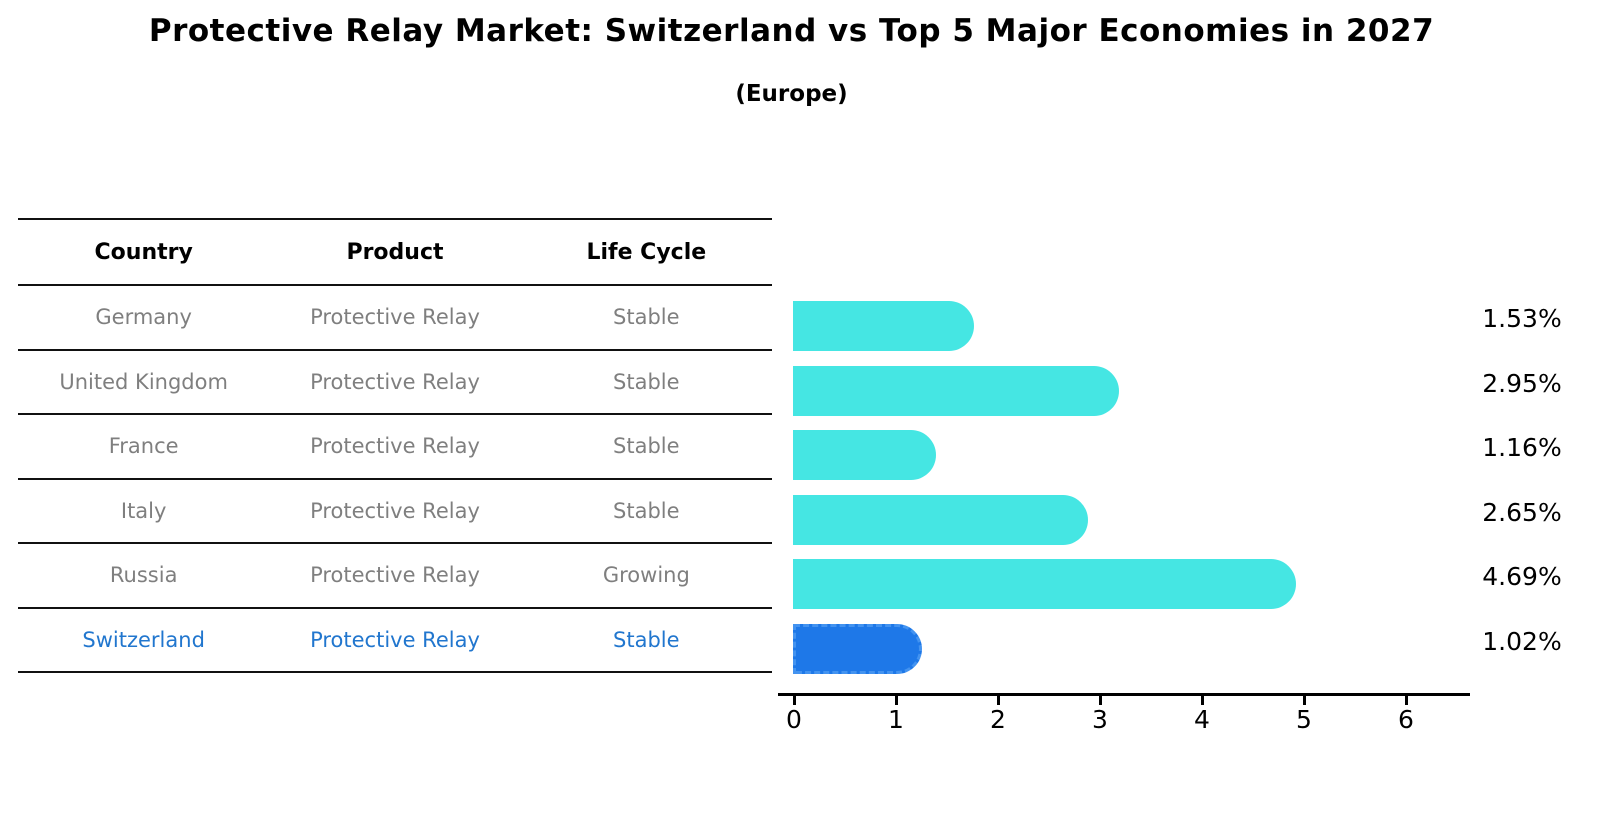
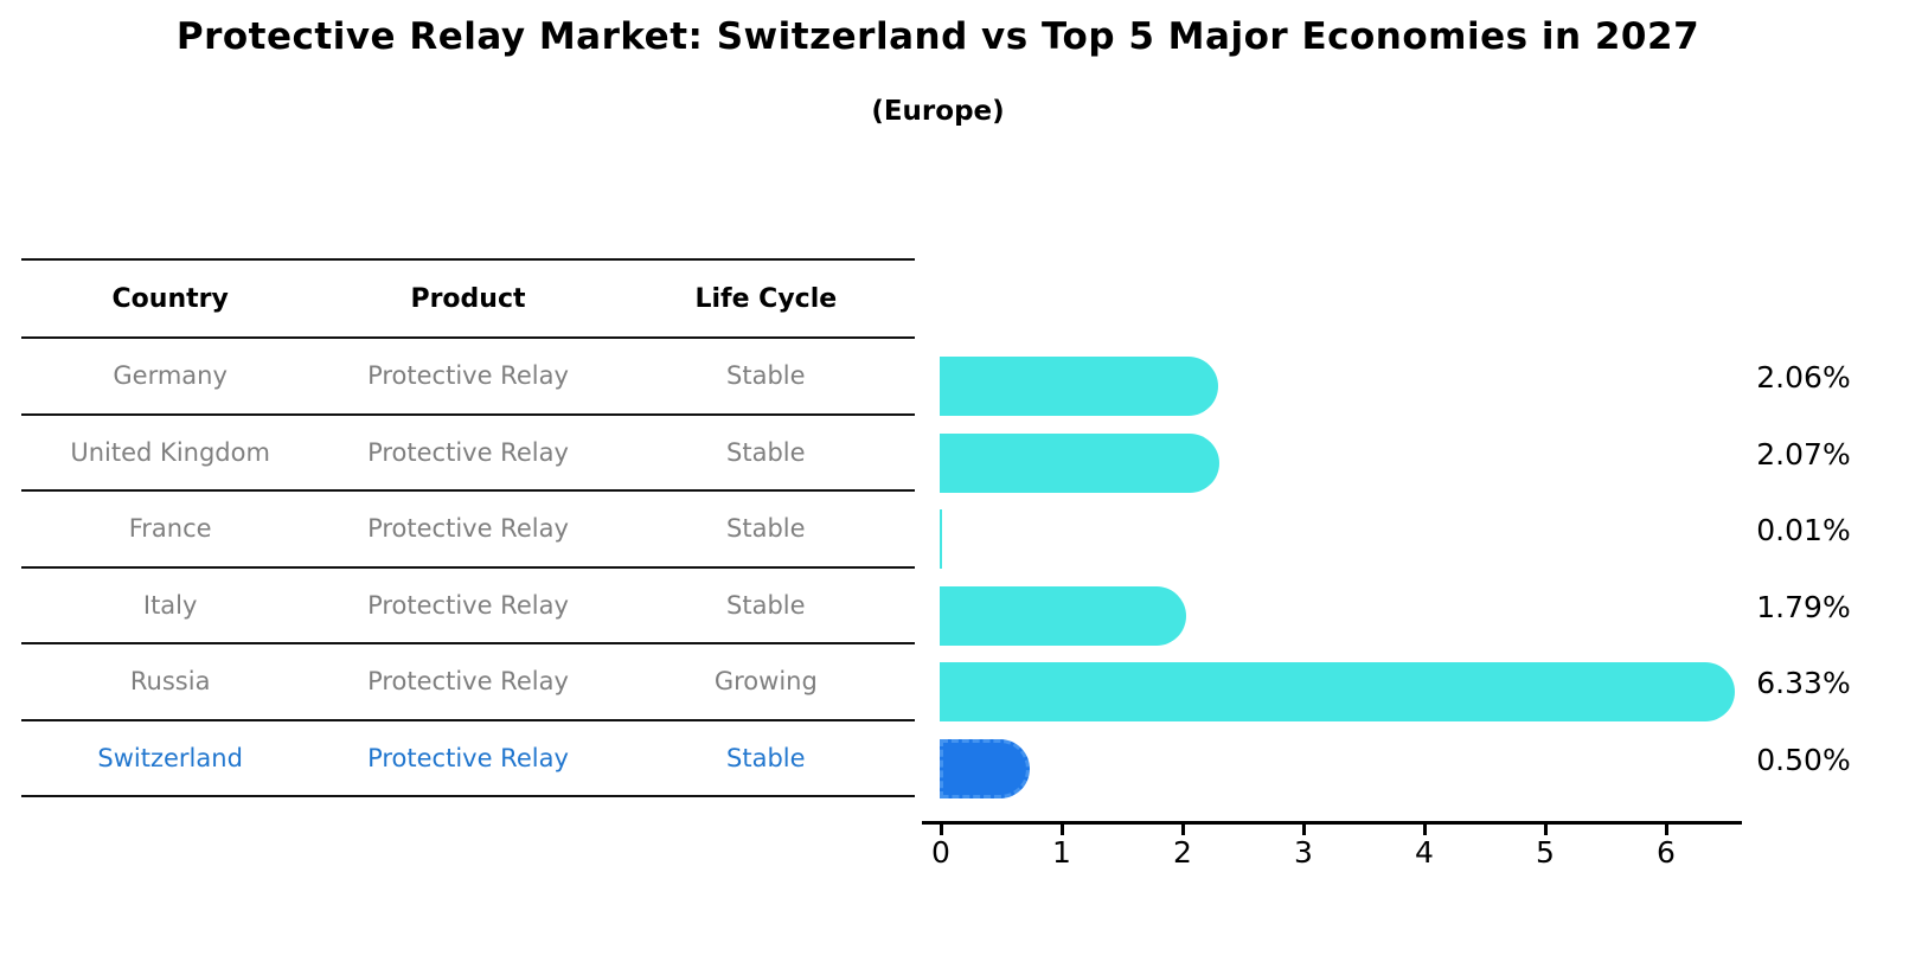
Germany: 1.53% -> 2.06%
United Kingdom: 2.95% -> 2.07%
France: 1.16% -> 0.01%
Italy: 2.65% -> 1.79%
Russia: 4.69% -> 6.33%
Switzerland: 1.02% -> 0.50%
